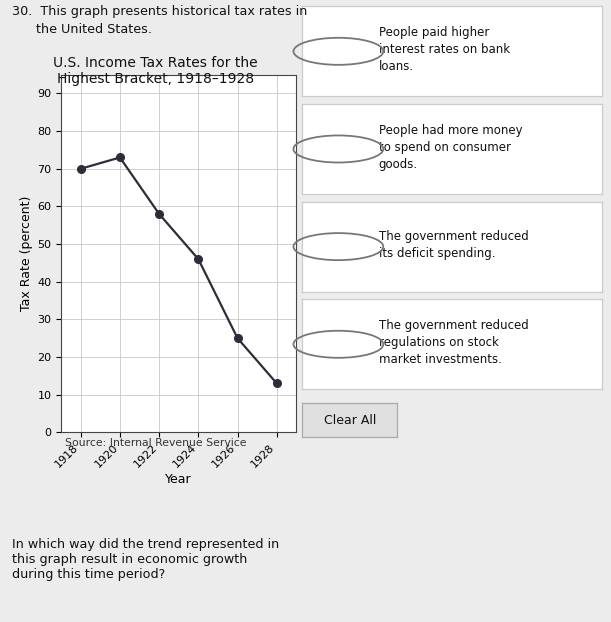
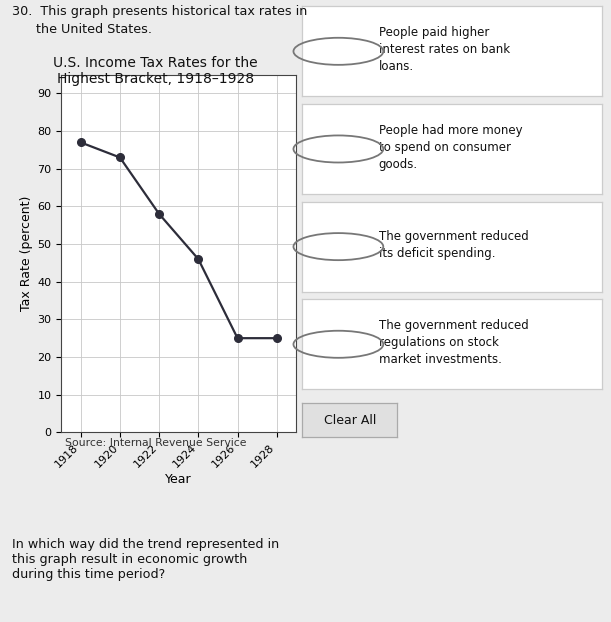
1918: 70 -> 77
1928: 13 -> 25
